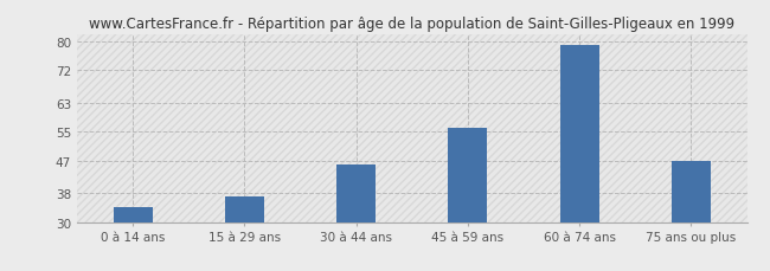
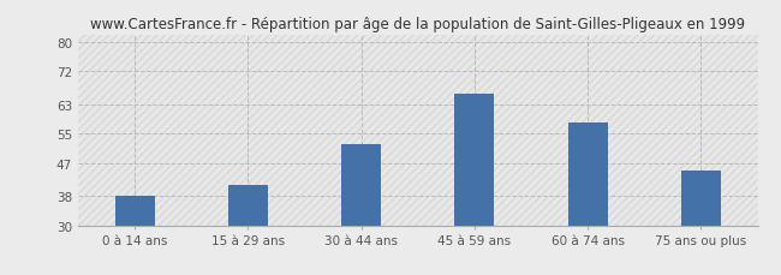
0 à 14 ans: 34 -> 38
15 à 29 ans: 37 -> 41
30 à 44 ans: 46 -> 52
45 à 59 ans: 56 -> 66
60 à 74 ans: 79 -> 58
75 ans ou plus: 47 -> 45
